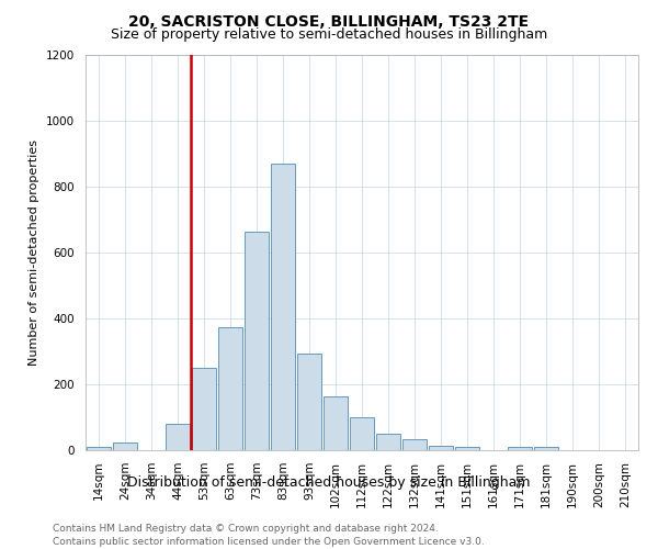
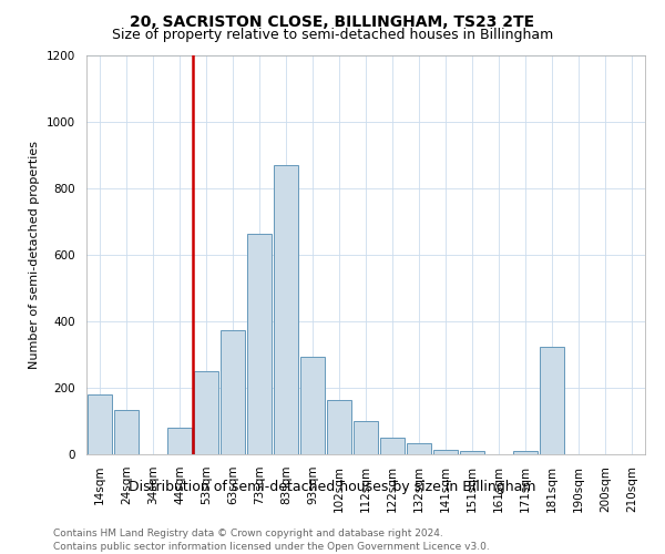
14sqm: 10 -> 180
24sqm: 25 -> 135
181sqm: 10 -> 325
